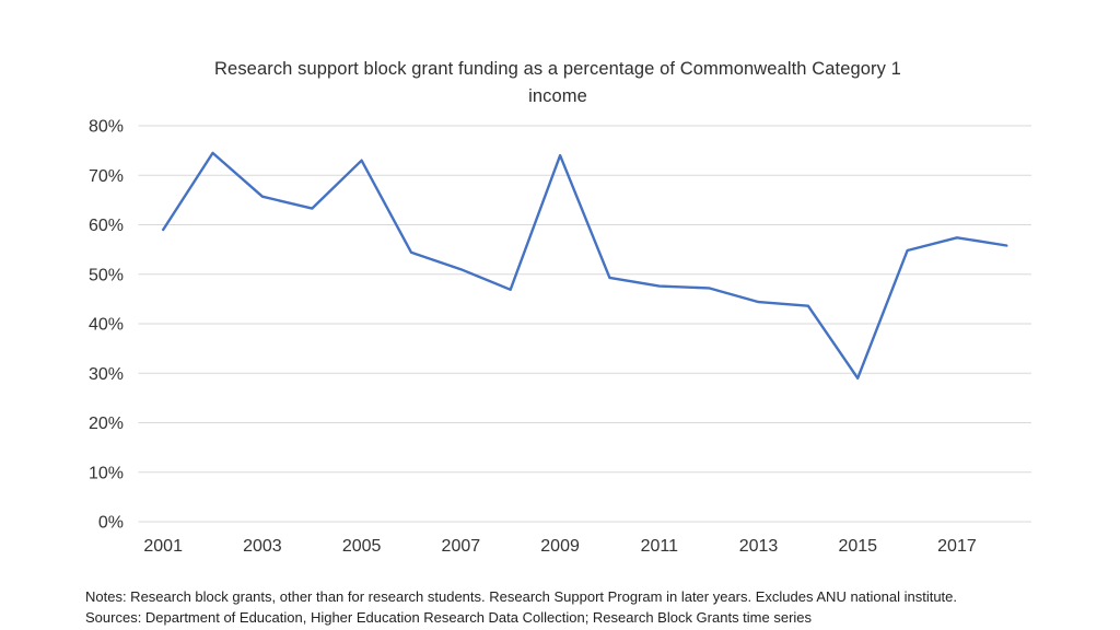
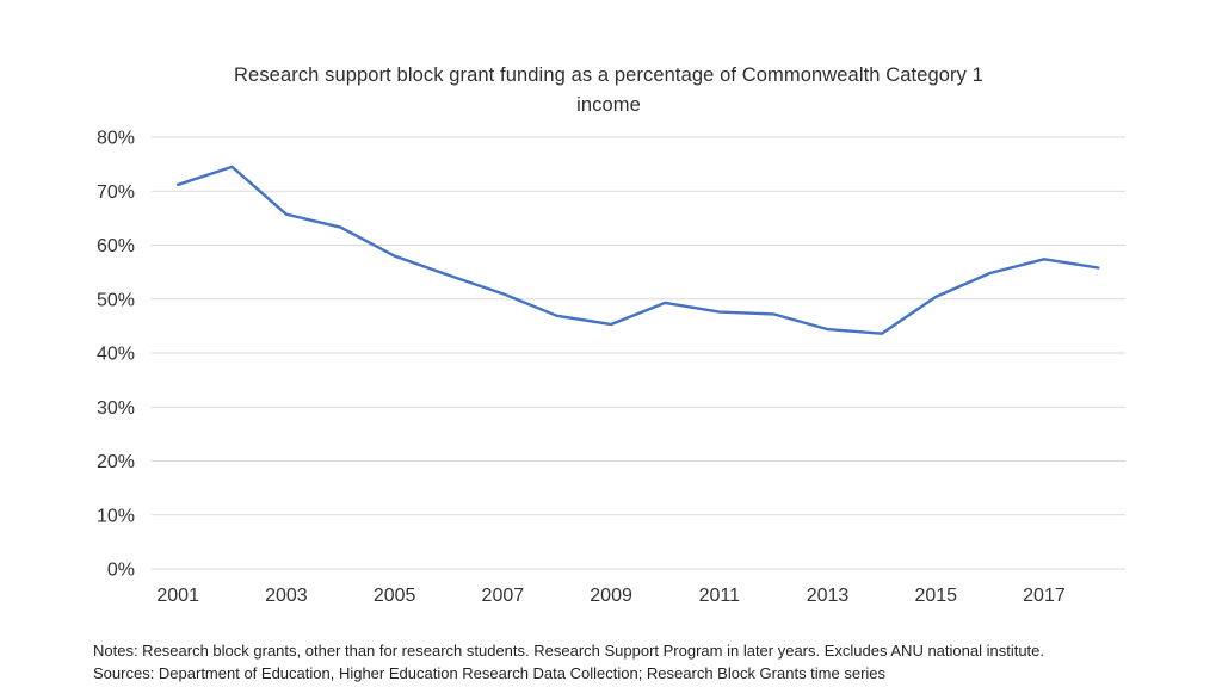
2001: 59% -> 71%
2005: 73% -> 58%
2009: 74% -> 45%
2015: 29% -> 50%
